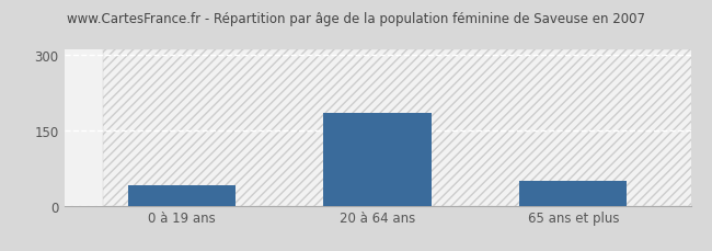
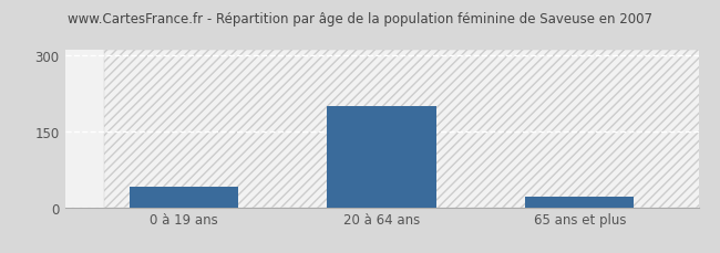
20 à 64 ans: 183 -> 200
65 ans et plus: 50 -> 20
